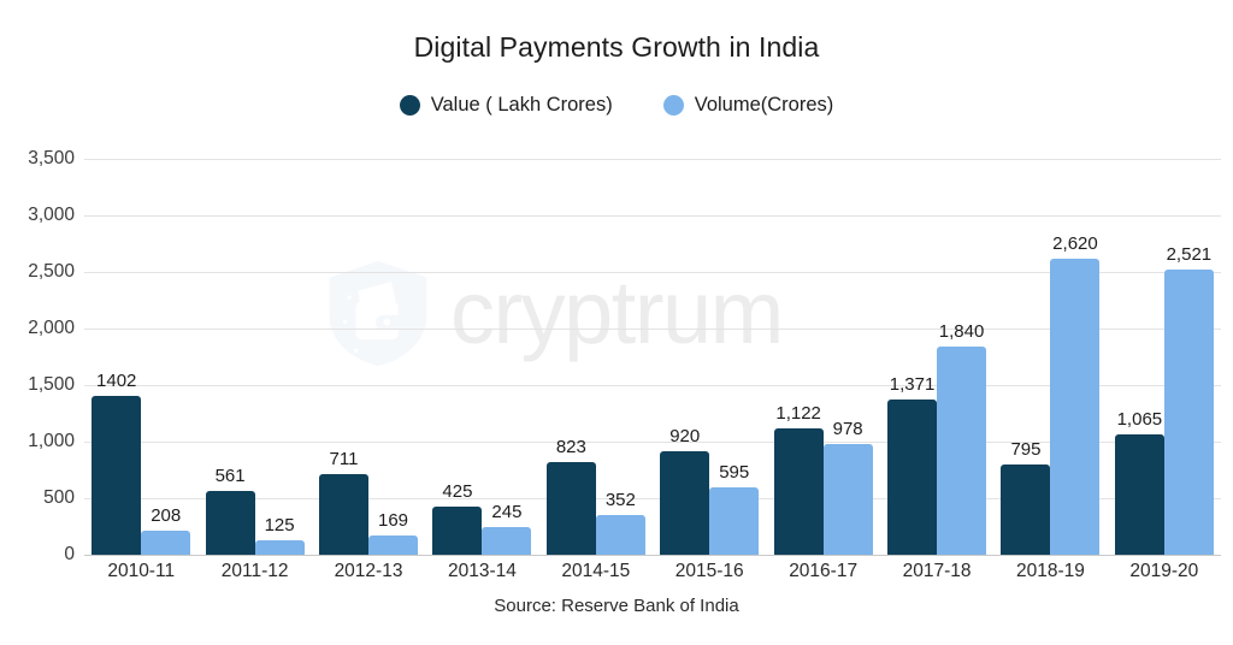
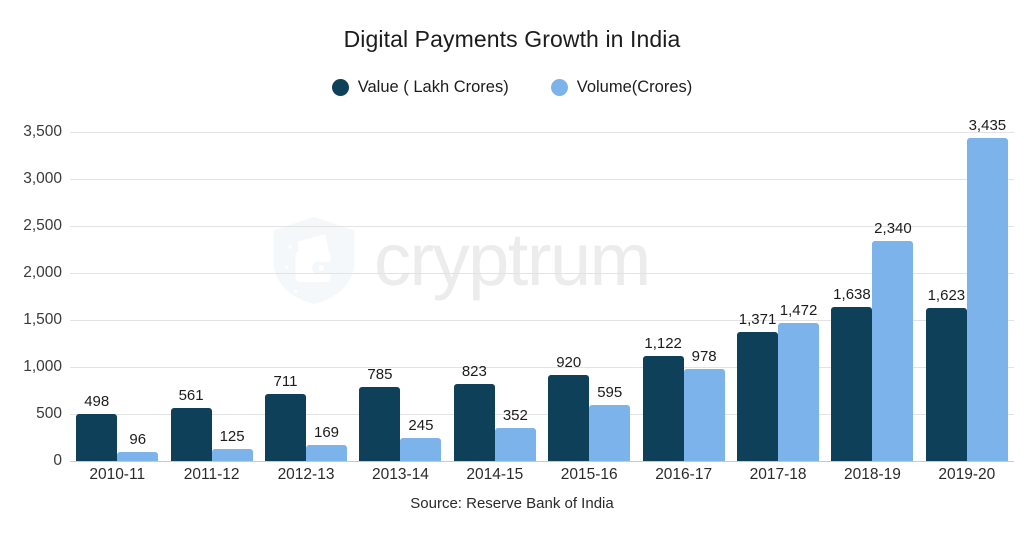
Value ( Lakh Crores)/2010-11: 1402 -> 498
Volume(Crores)/2010-11: 208 -> 96
Value ( Lakh Crores)/2013-14: 425 -> 785
Volume(Crores)/2017-18: 1,840 -> 1,472
Value ( Lakh Crores)/2018-19: 795 -> 1,638
Volume(Crores)/2018-19: 2,620 -> 2,340
Value ( Lakh Crores)/2019-20: 1,065 -> 1,623
Volume(Crores)/2019-20: 2,521 -> 3,435
